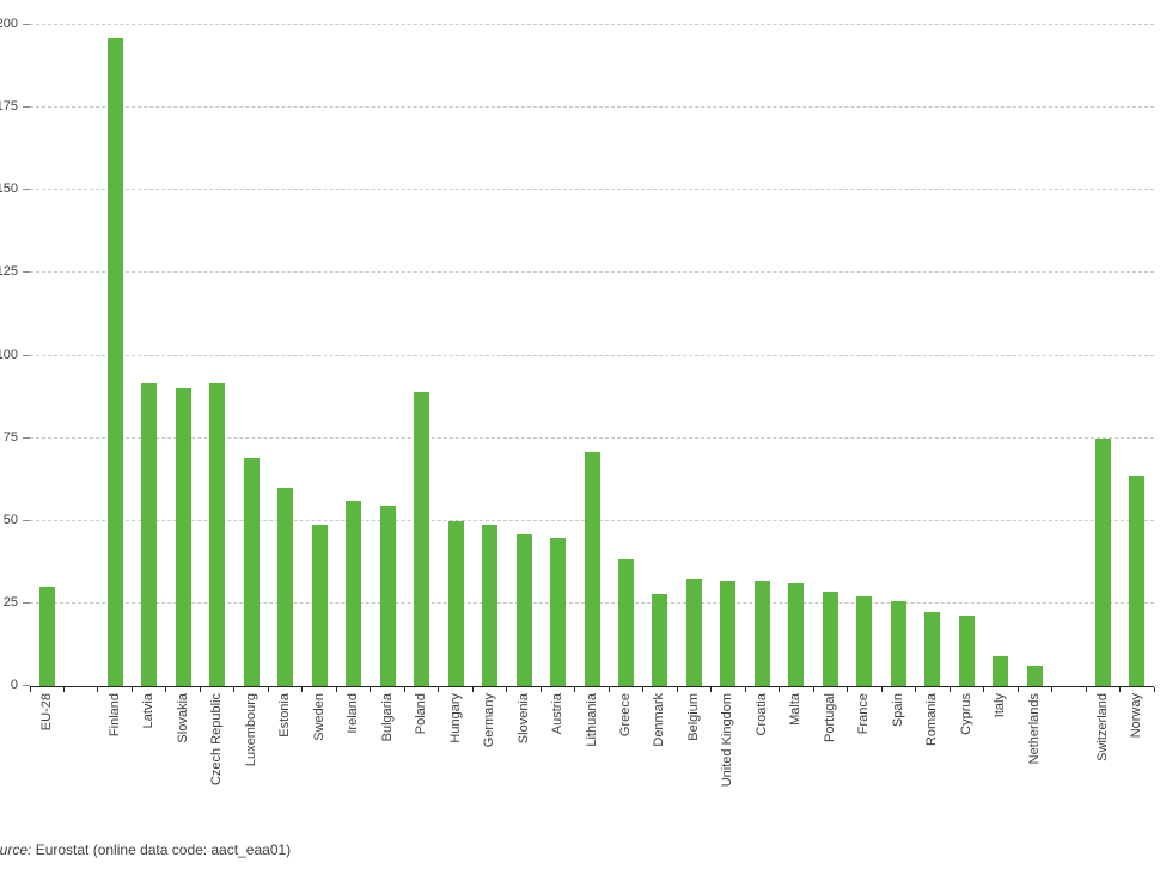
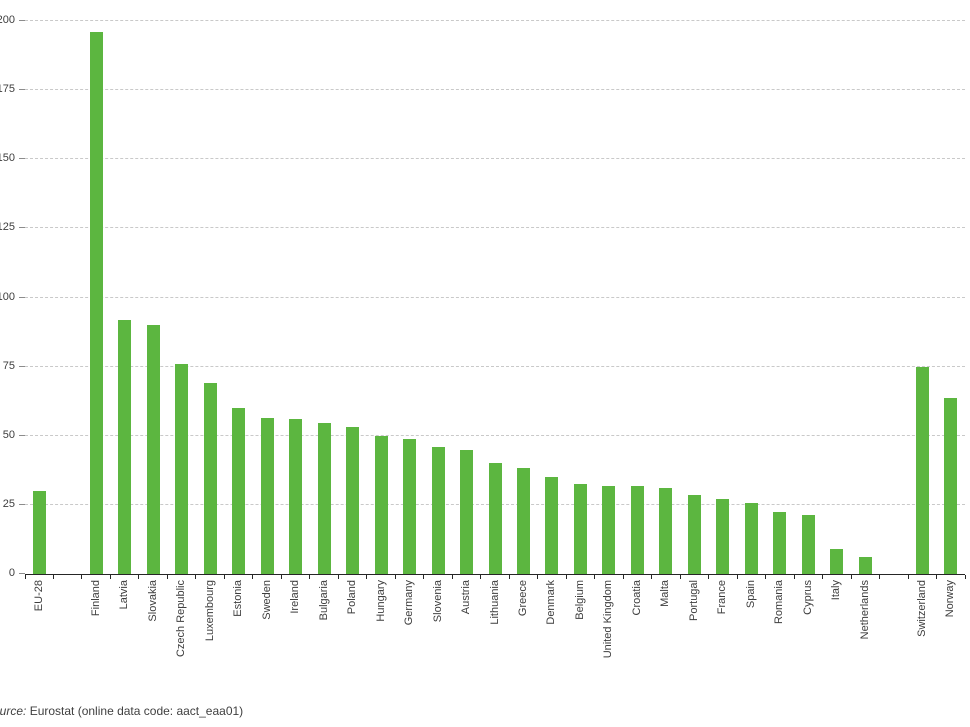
Czech Republic: 92 -> 76
Sweden: 49 -> 56
Poland: 89 -> 53
Lithuania: 71 -> 40
Denmark: 28 -> 35
